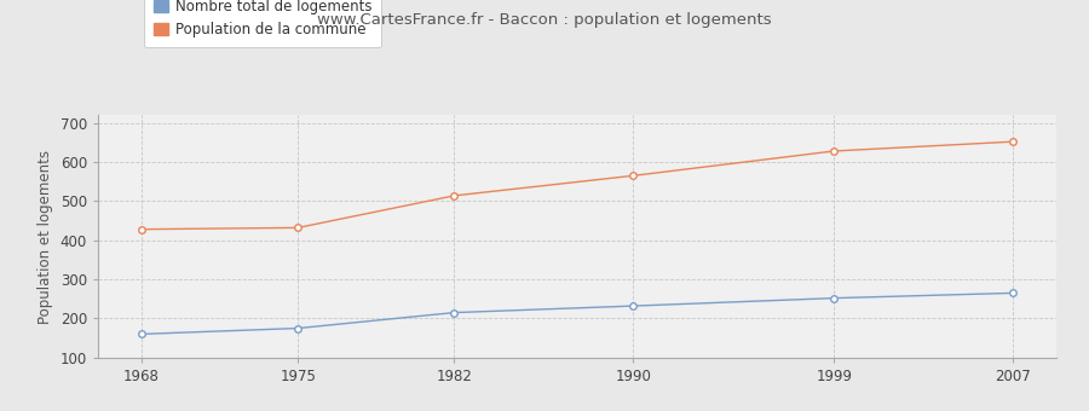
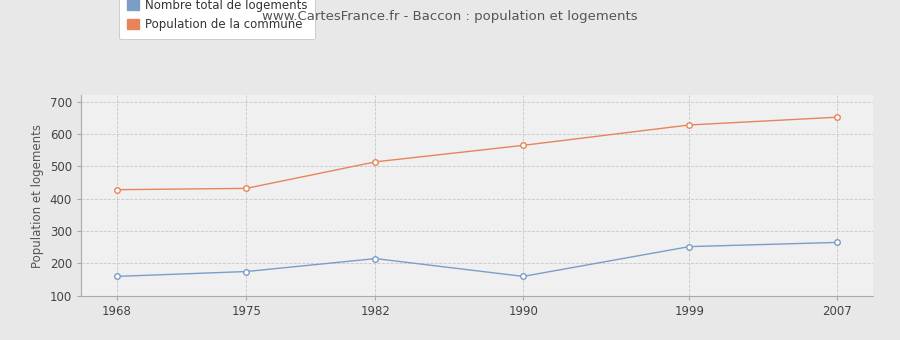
Nombre total de logements/1990: 232 -> 160
